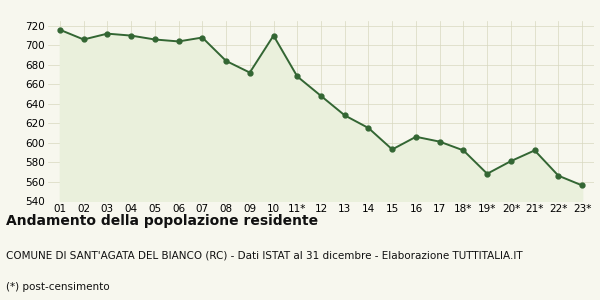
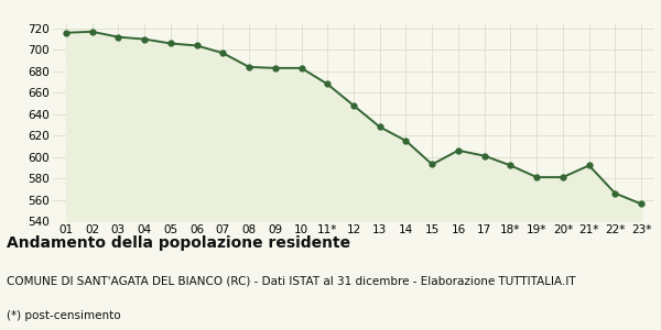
02: 706 -> 717
07: 708 -> 697
09: 672 -> 683
10: 710 -> 683
19*: 568 -> 581
